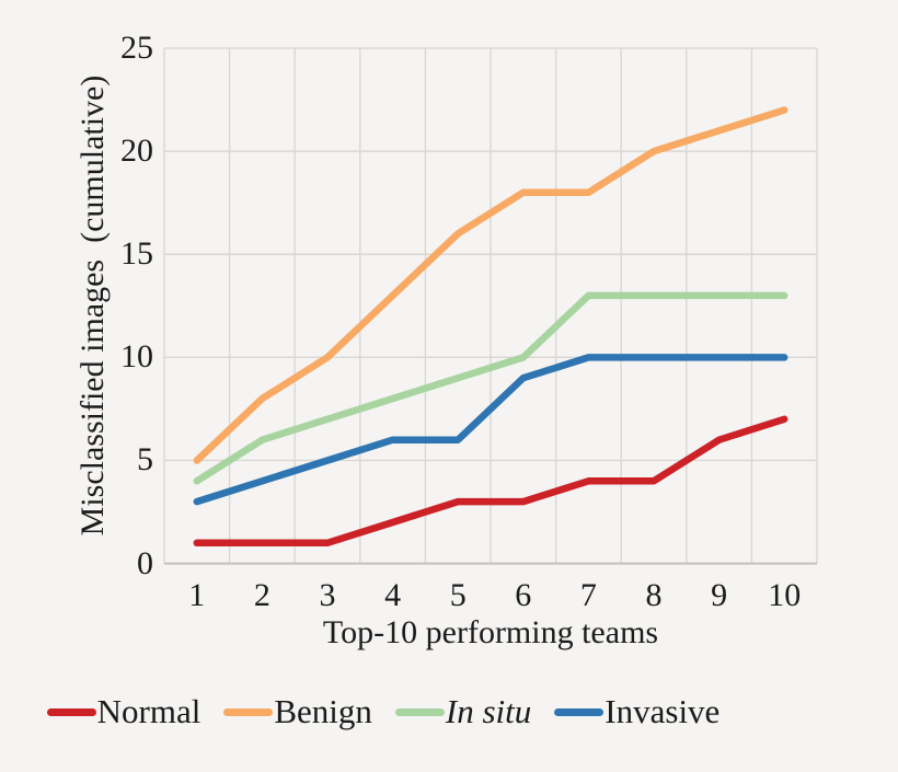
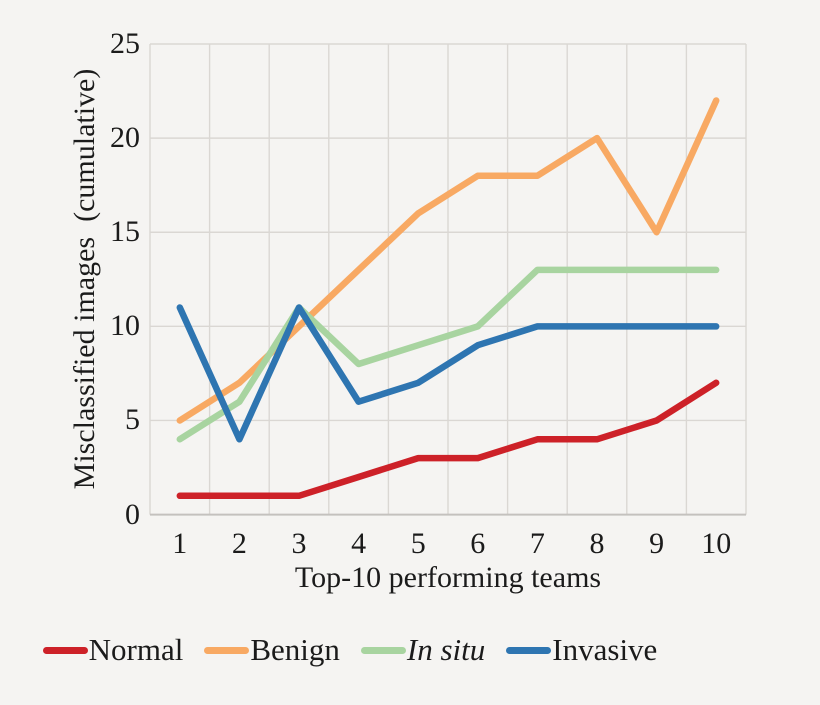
Invasive/1: 3 -> 11
Benign/2: 8 -> 7
In situ/3: 7 -> 11
Invasive/3: 5 -> 11
Invasive/5: 6 -> 7
Normal/9: 6 -> 5
Benign/9: 21 -> 15
